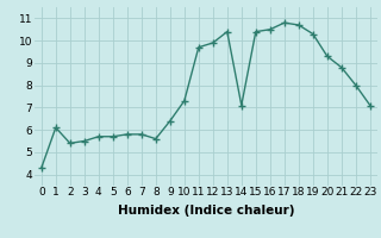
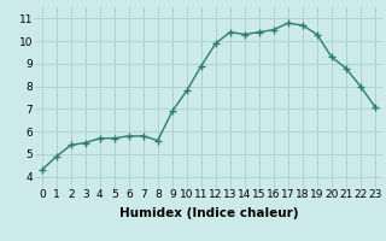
1: 6.1 -> 4.9
9: 6.4 -> 6.9
10: 7.3 -> 7.8
11: 9.7 -> 8.9
14: 7.1 -> 10.3
